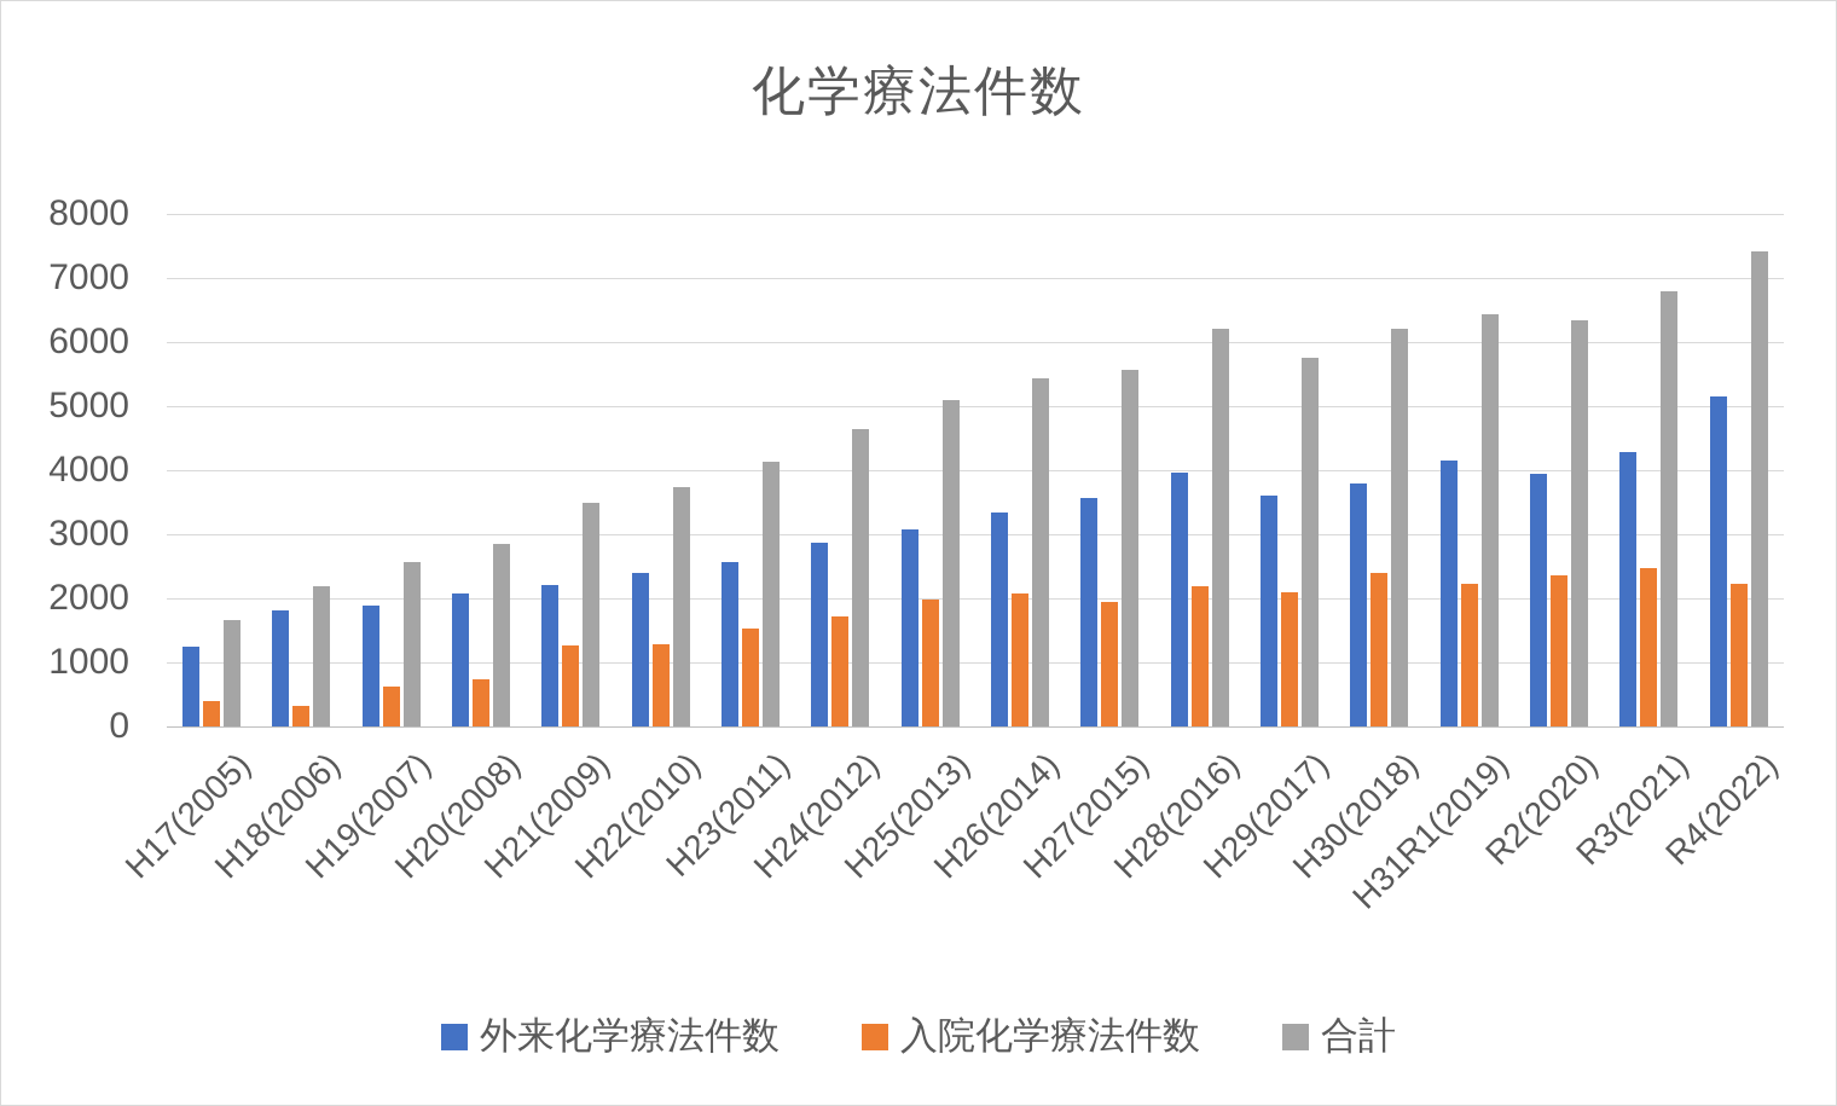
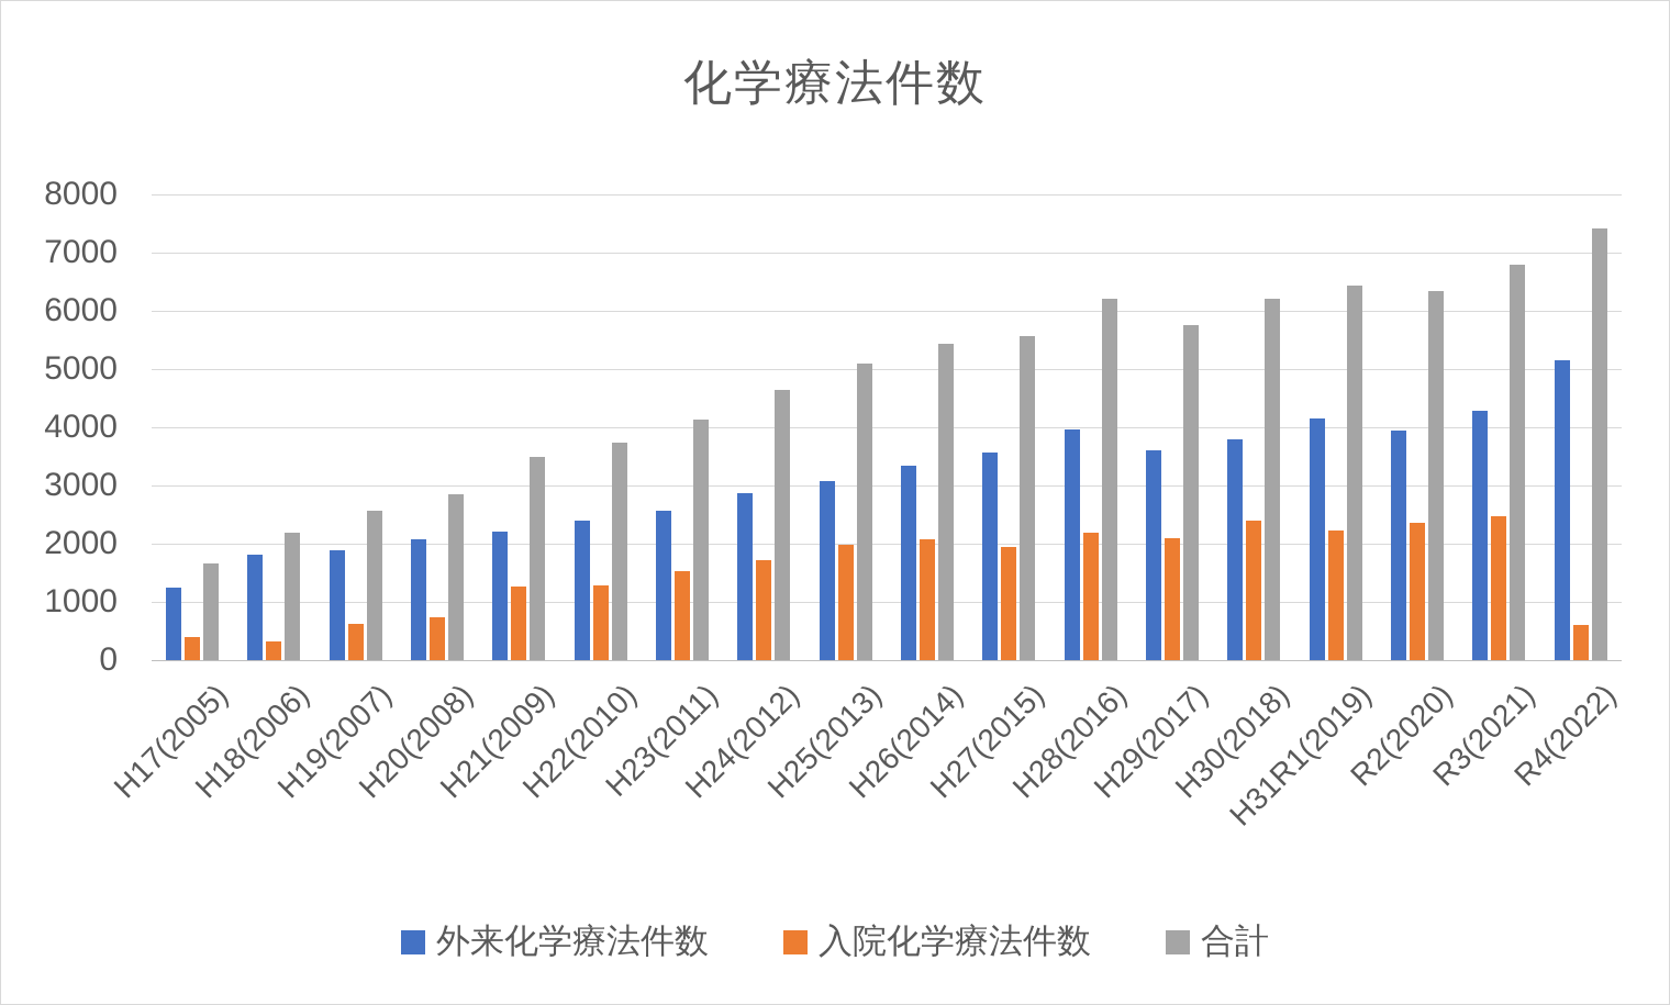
入院化学療法件数/R4(2022): 2200 -> 600
